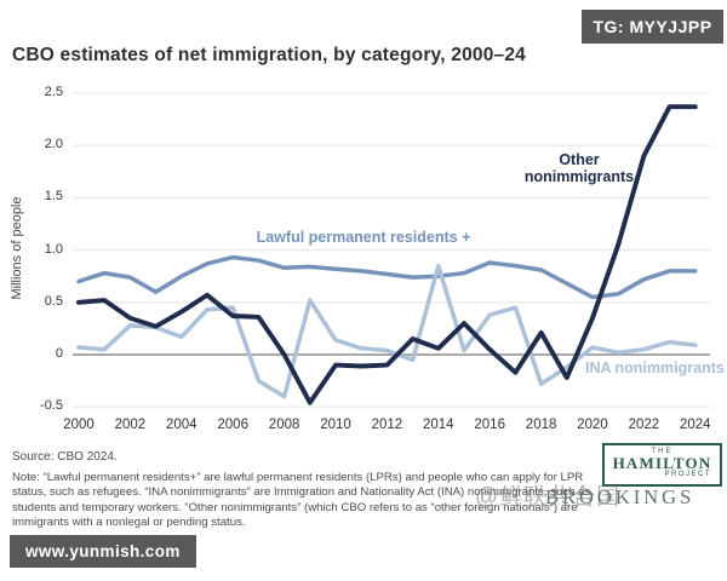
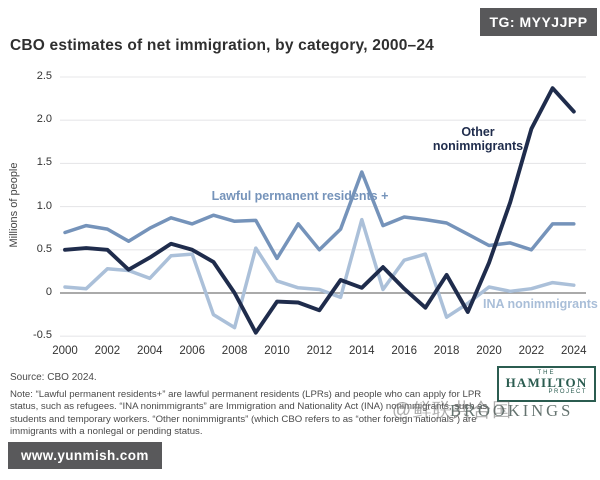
Other nonimmigrants/2002: 0.3 -> 0.5
Lawful permanent residents +/2006: 0.9 -> 0.8
Other nonimmigrants/2006: 0.4 -> 0.5
Lawful permanent residents +/2010: 0.8 -> 0.4
Lawful permanent residents +/2012: 0.8 -> 0.5
Other nonimmigrants/2012: -0.1 -> -0.2
Lawful permanent residents +/2014: 0.8 -> 1.4
Lawful permanent residents +/2022: 0.7 -> 0.5
Other nonimmigrants/2024: 2.4 -> 2.1
